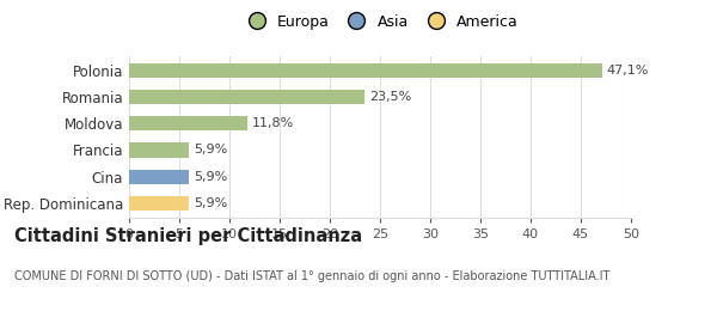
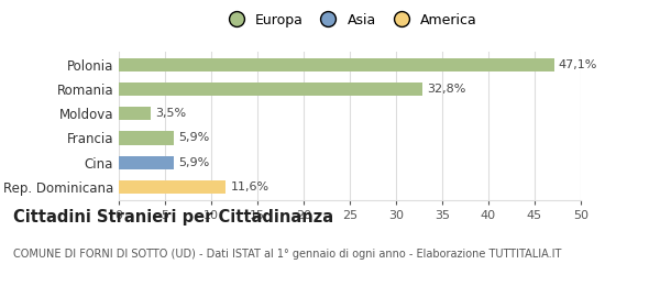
Romania: 23,5% -> 32,8%
Moldova: 11,8% -> 3,5%
Rep. Dominicana: 5,9% -> 11,6%
